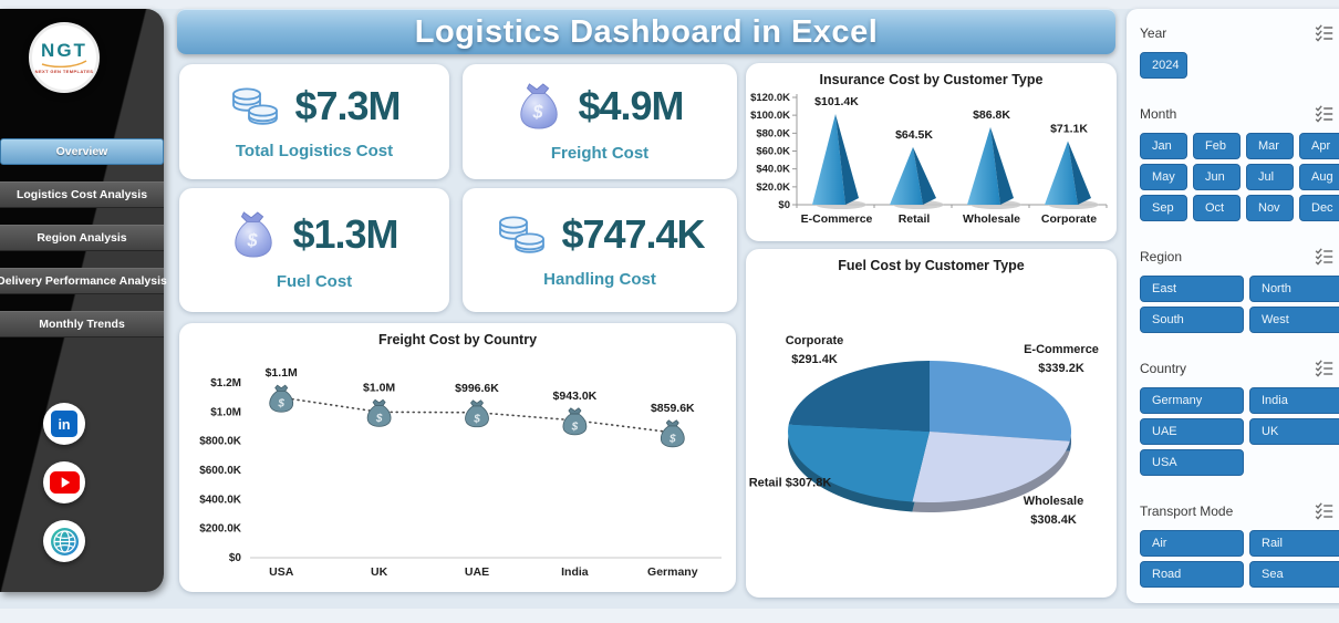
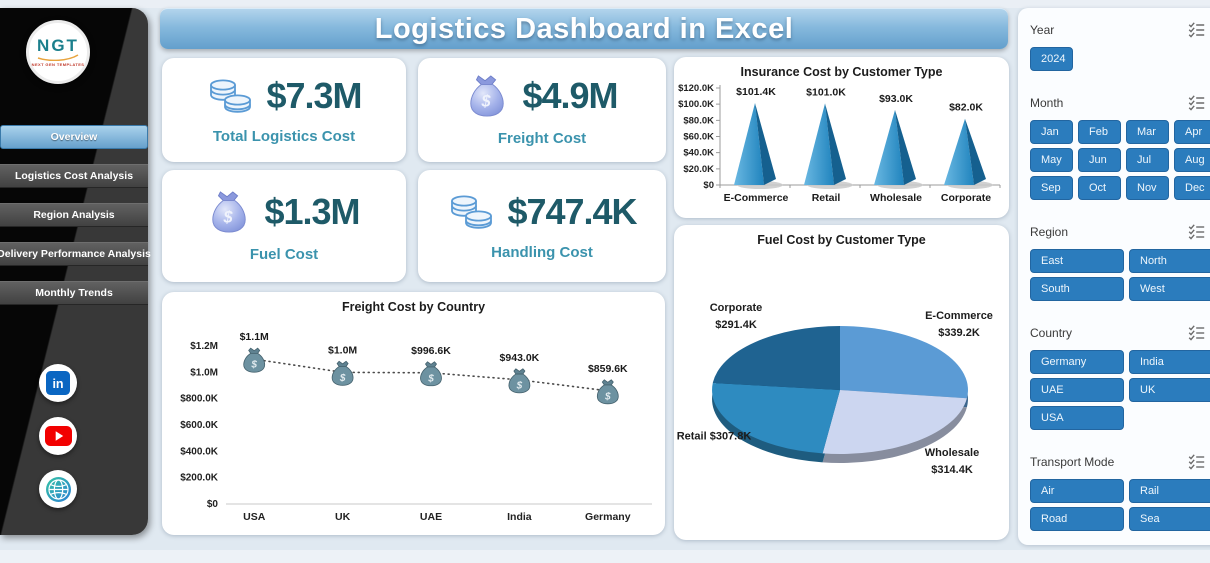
Insurance Cost by Customer Type/Retail: $64.5K -> $101.0K
Insurance Cost by Customer Type/Wholesale: $86.8K -> $93.0K
Insurance Cost by Customer Type/Corporate: $71.1K -> $82.0K
Fuel Cost by Customer Type/Wholesale: $308.4K -> $314.4K
